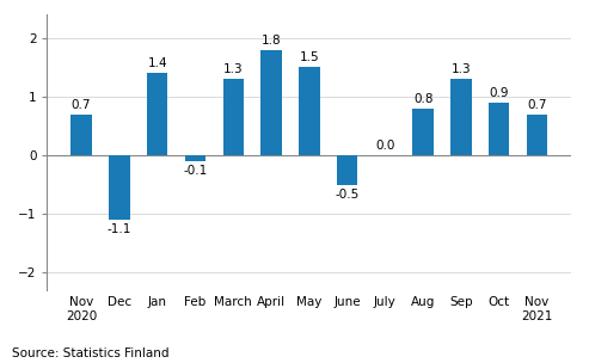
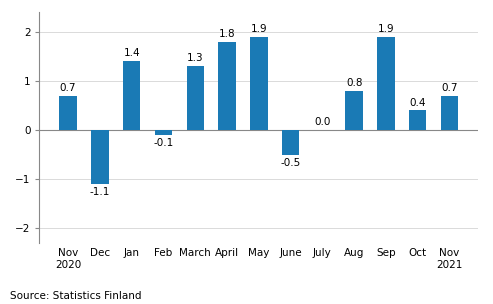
May: 1.5 -> 1.9
Sep: 1.3 -> 1.9
Oct: 0.9 -> 0.4
